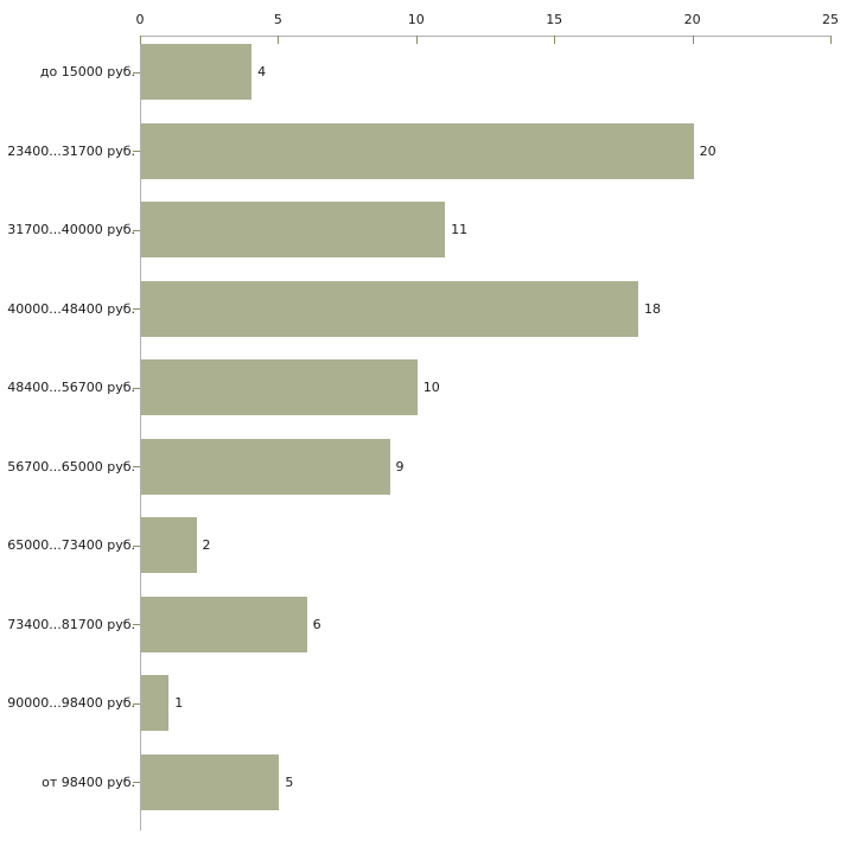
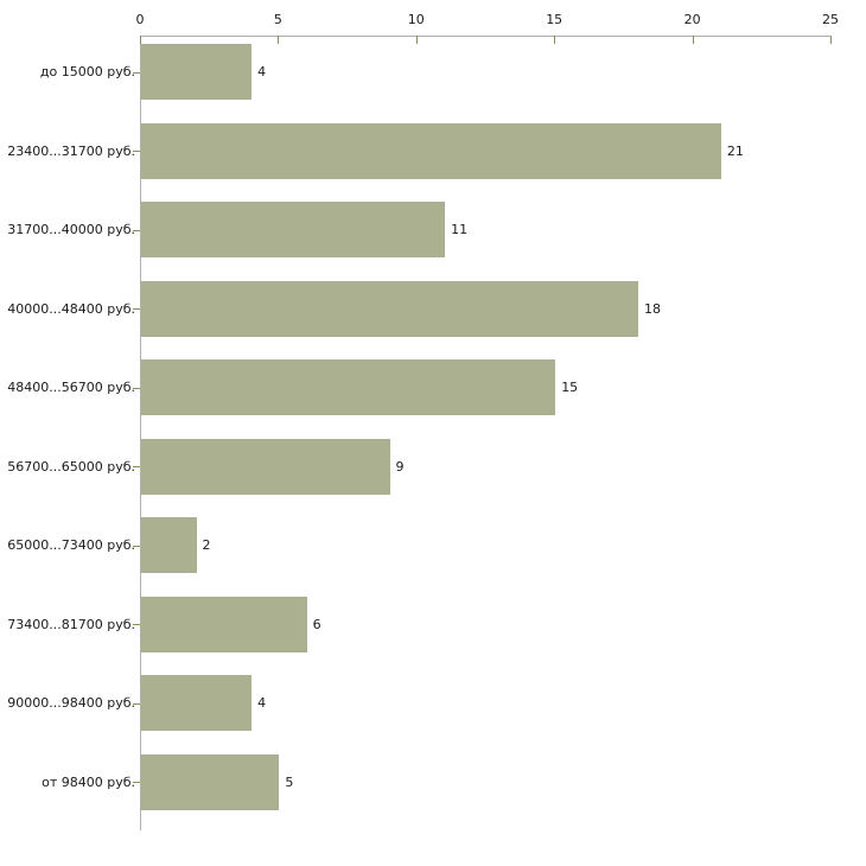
23400...31700 руб.: 20 -> 21
48400...56700 руб.: 10 -> 15
90000...98400 руб.: 1 -> 4
